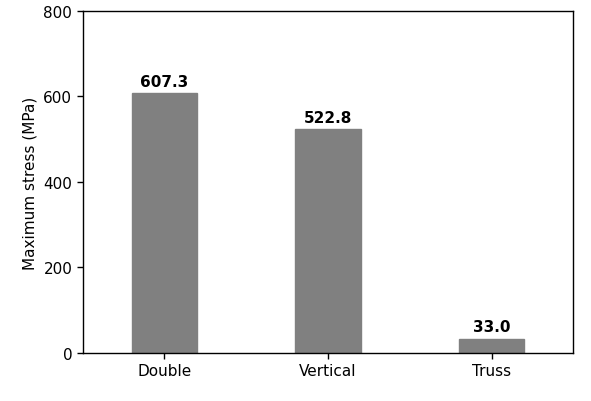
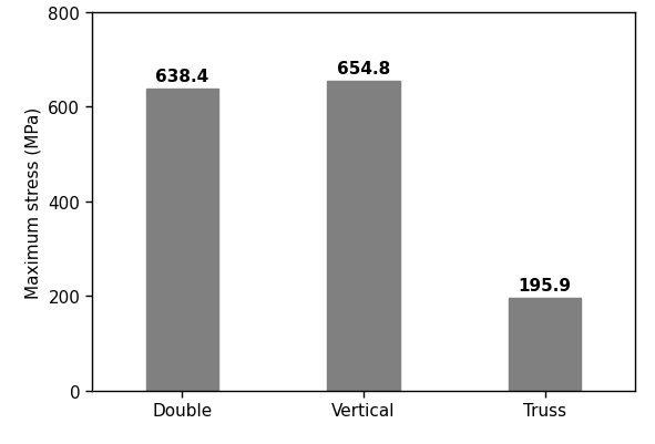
Double: 607.3 -> 638.4
Vertical: 522.8 -> 654.8
Truss: 33.0 -> 195.9
